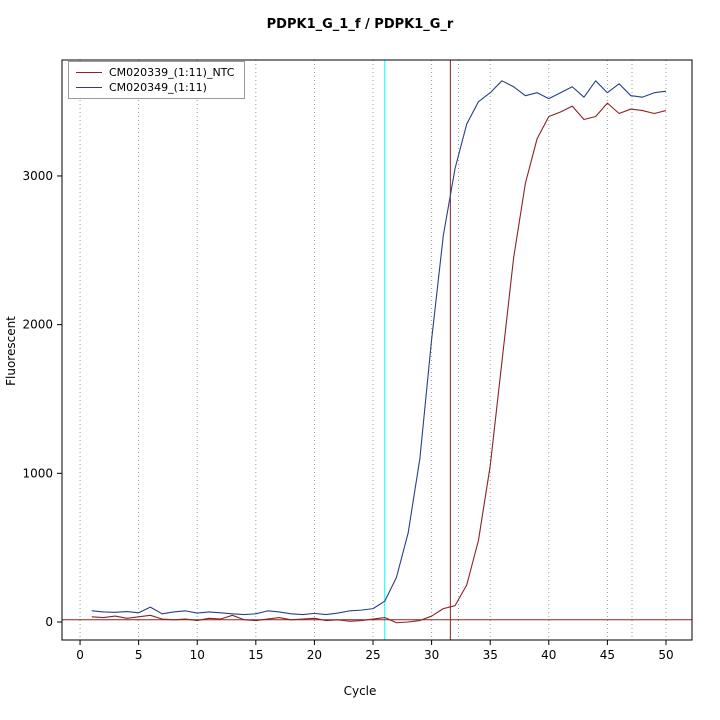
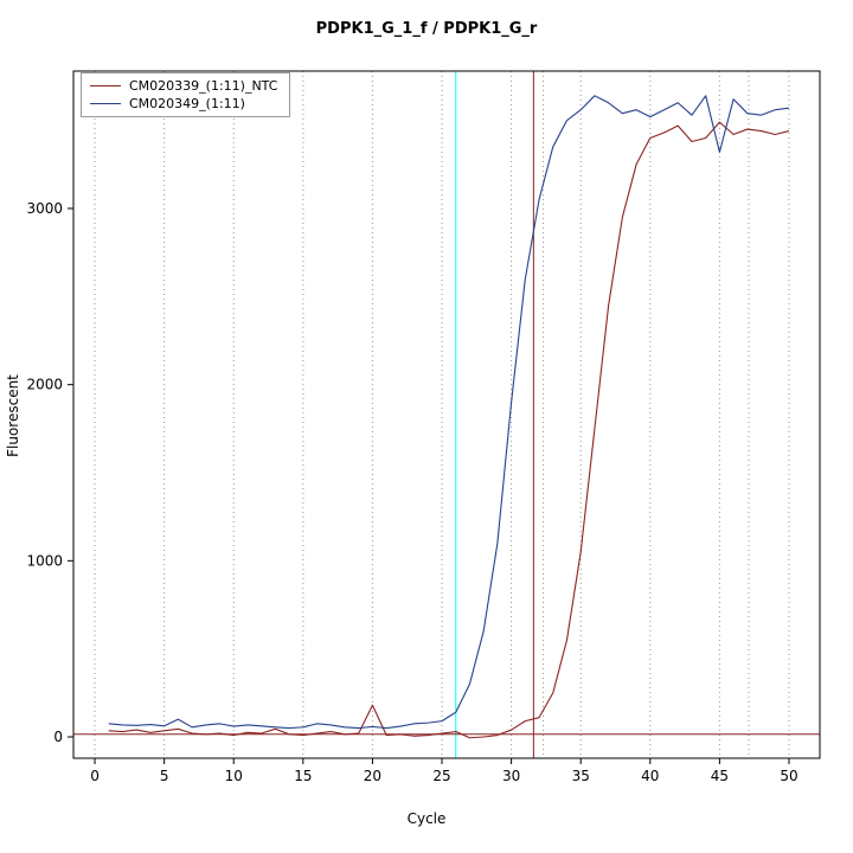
CM020339_(1:11)_NTC/20: 20 -> 180
CM020349_(1:11)/45: 3560 -> 3320
